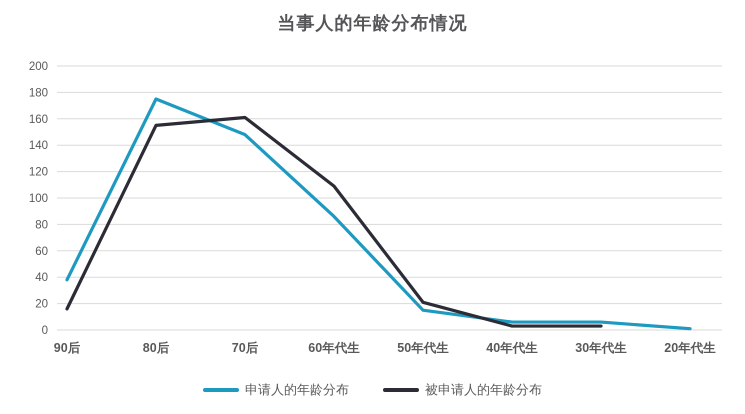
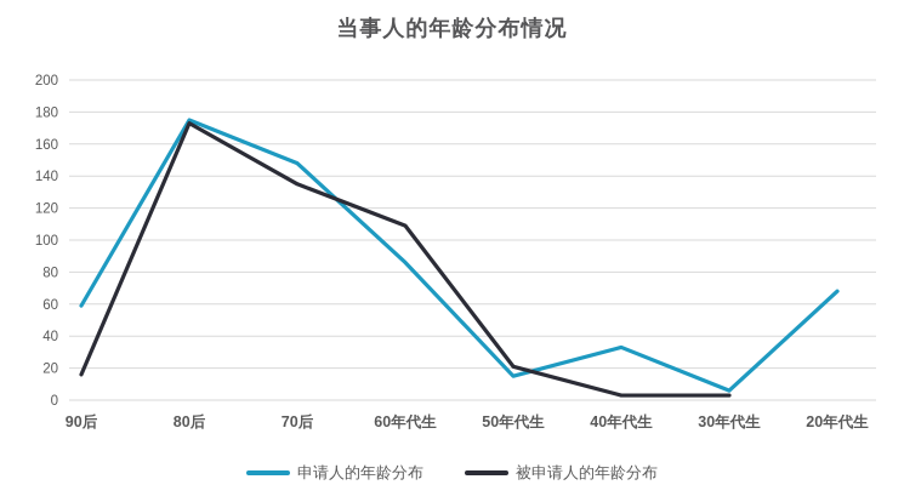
申请人的年龄分布/90后: 38 -> 59
被申请人的年龄分布/80后: 155 -> 173
被申请人的年龄分布/70后: 161 -> 135
申请人的年龄分布/40年代生: 6 -> 33
申请人的年龄分布/20年代生: 1 -> 68
